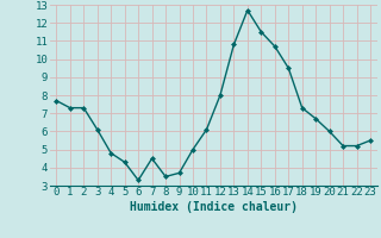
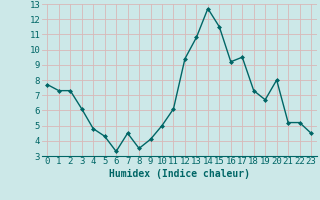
9: 3.7 -> 4.1
12: 8.0 -> 9.4
16: 10.7 -> 9.2
20: 6.0 -> 8.0
23: 5.5 -> 4.5
